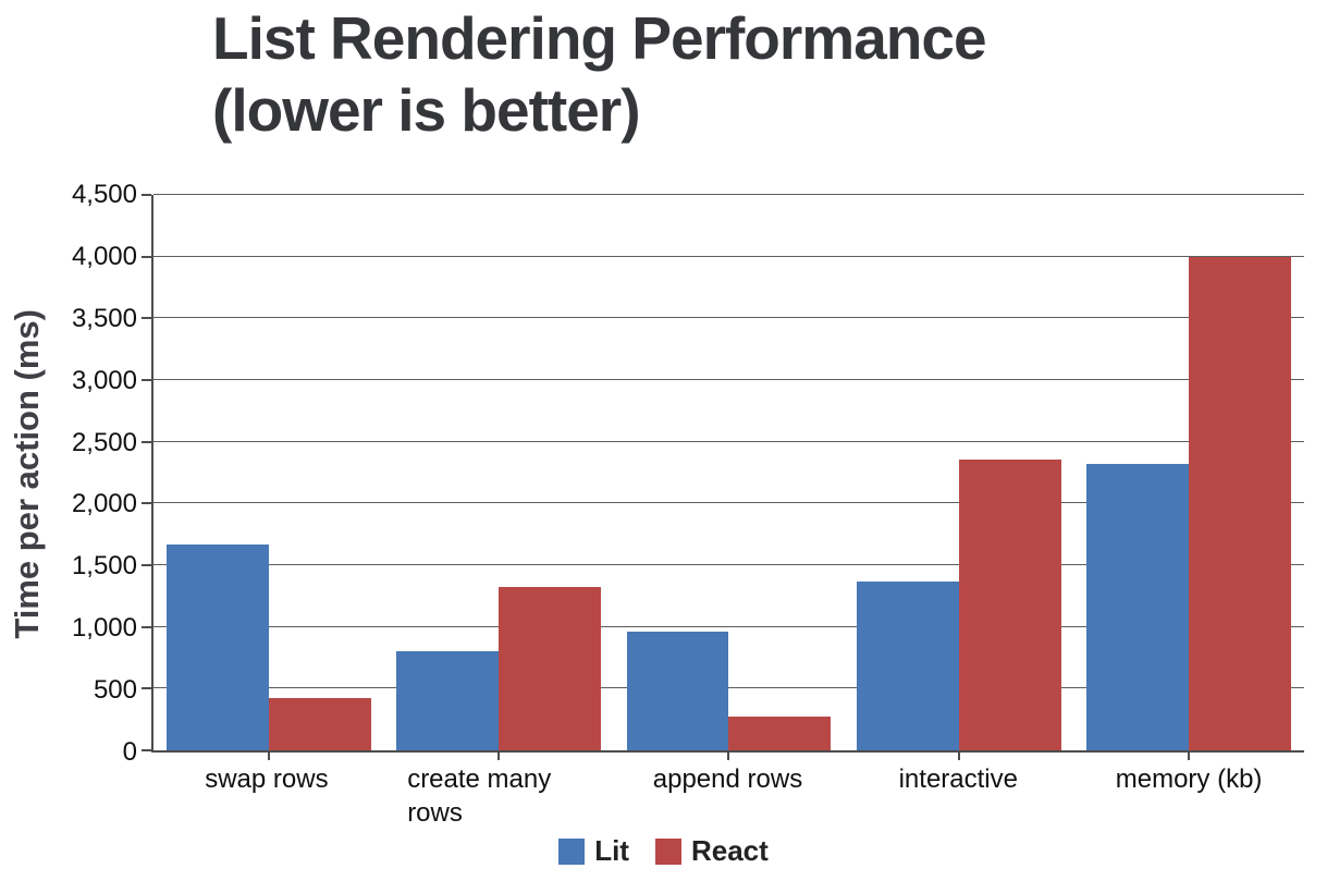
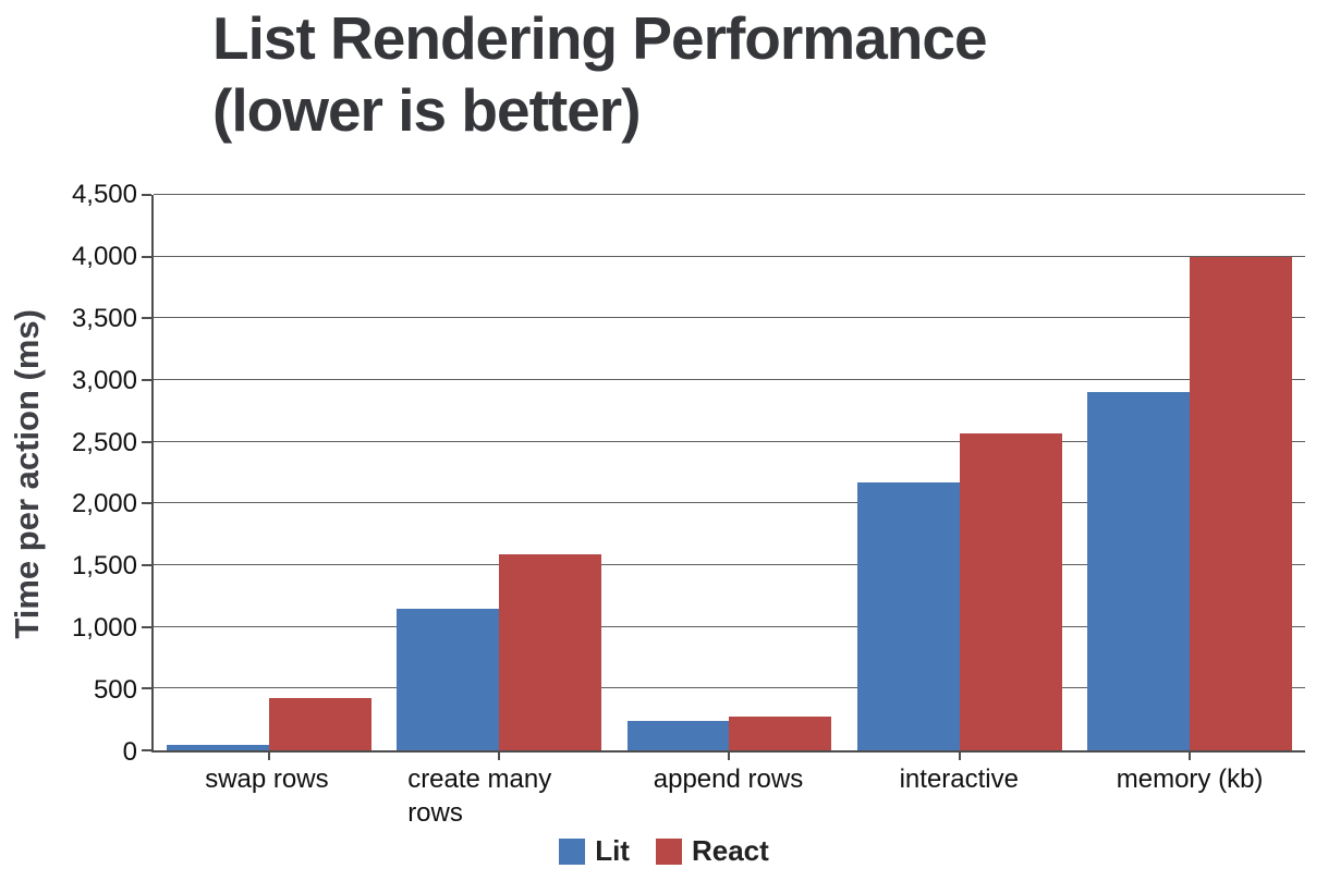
Lit/swap rows: 1670 -> 40
Lit/create many rows: 800 -> 1150
React/create many rows: 1320 -> 1590
Lit/append rows: 960 -> 240
Lit/interactive: 1370 -> 2170
React/interactive: 2360 -> 2570
Lit/memory (kb): 2320 -> 2900
